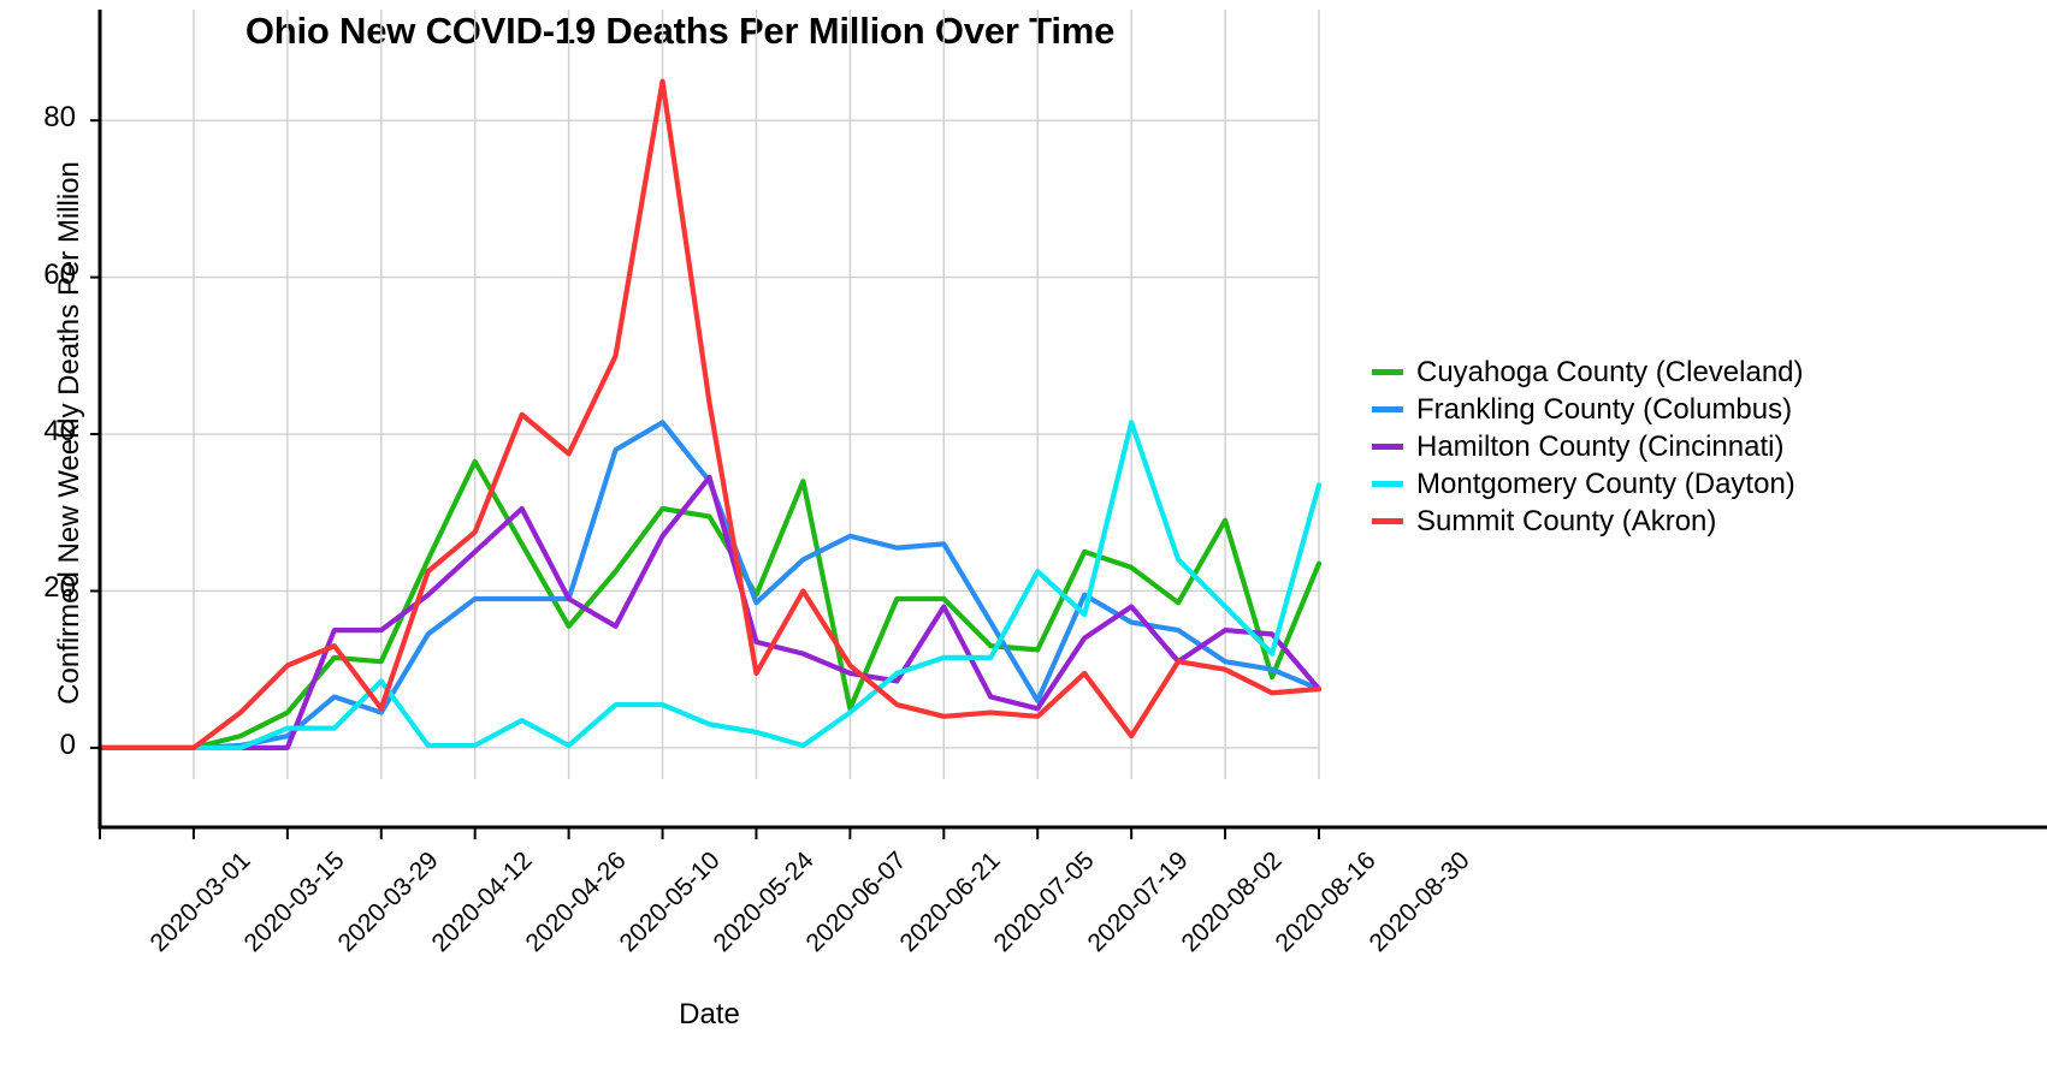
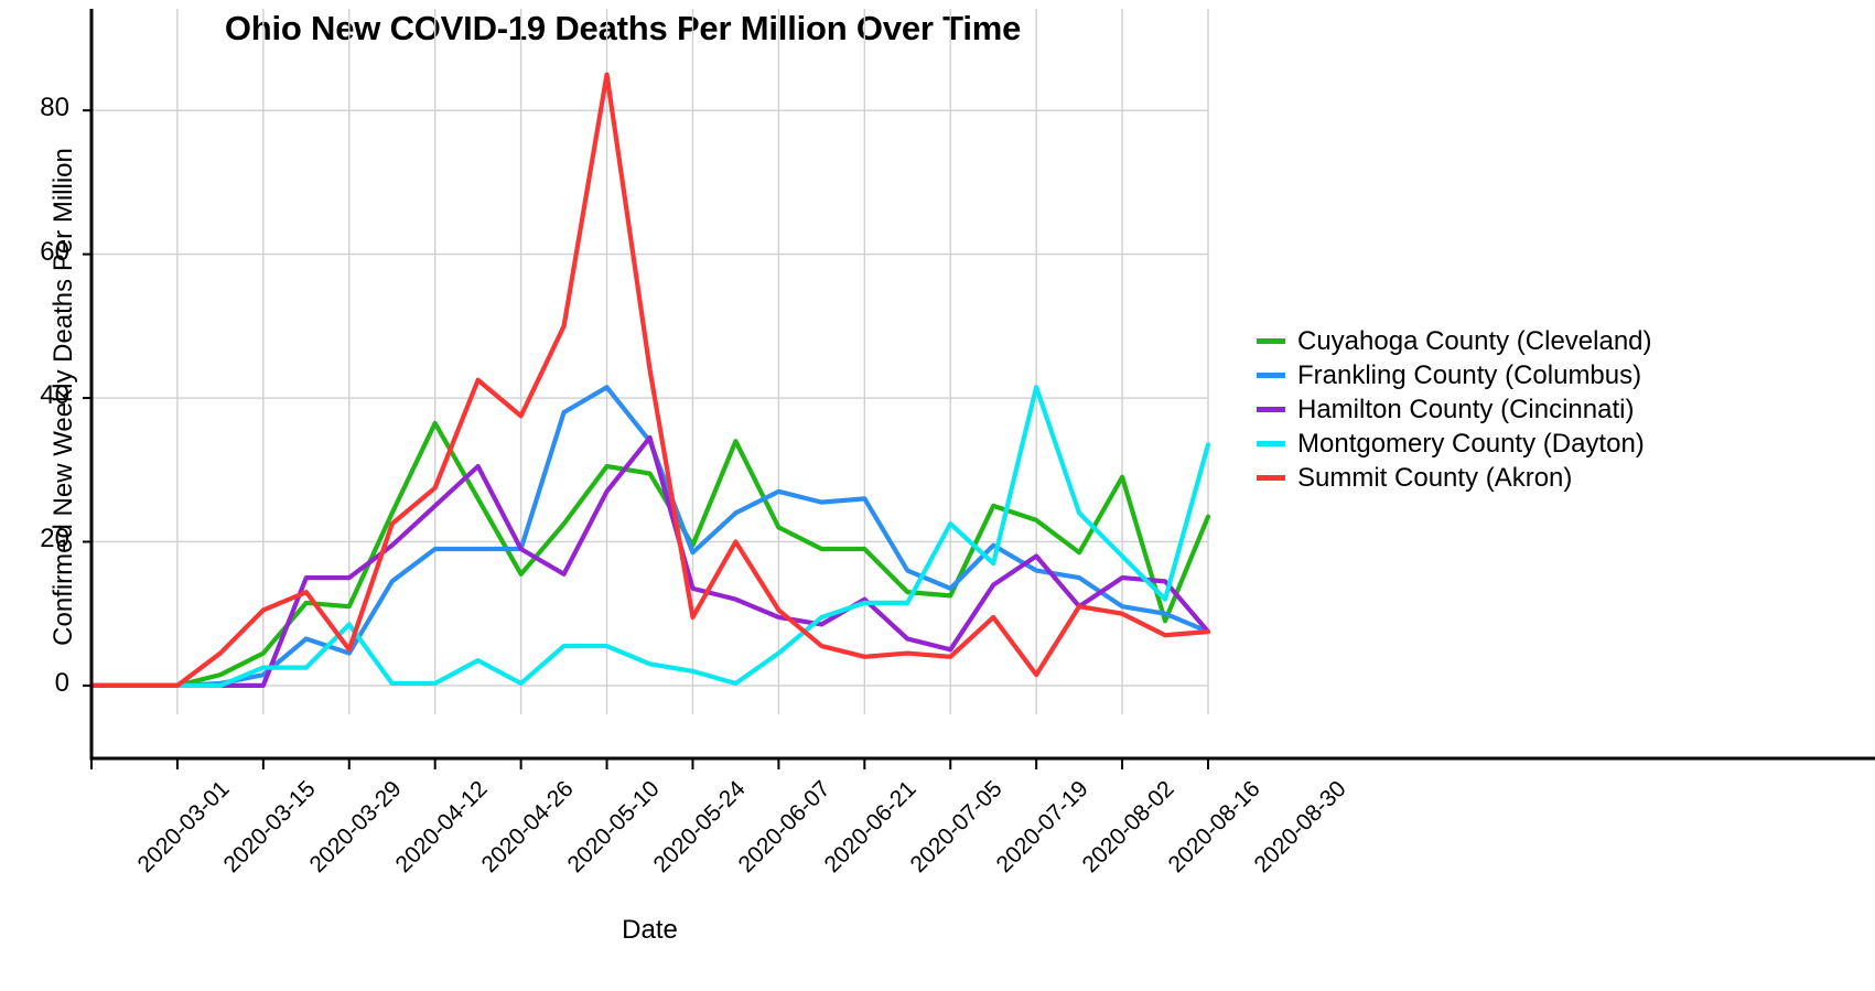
Cuyahoga County (Cleveland)/2020-06-21: 5 -> 22
Hamilton County (Cincinnati)/2020-07-05: 18 -> 12
Frankling County (Columbus)/2020-07-19: 6 -> 14
